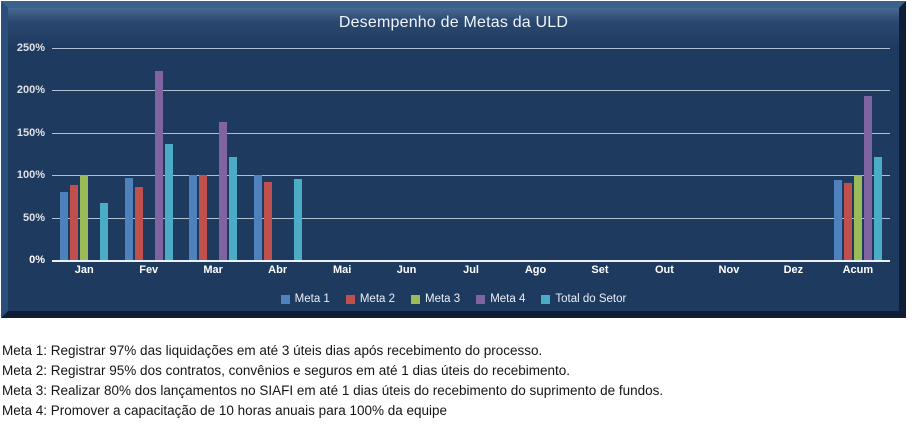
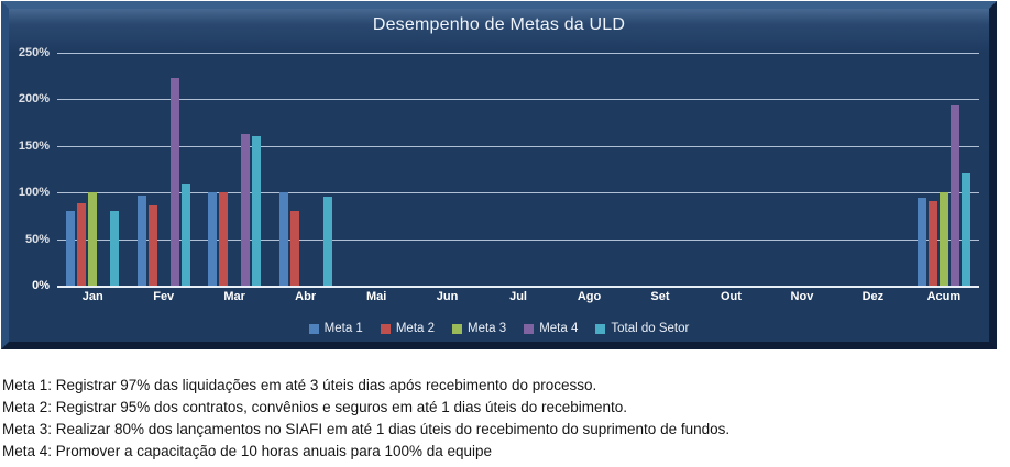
Total do Setor/Jan: 70% -> 80%
Total do Setor/Fev: 140% -> 110%
Total do Setor/Mar: 120% -> 160%
Meta 2/Abr: 90% -> 80%
